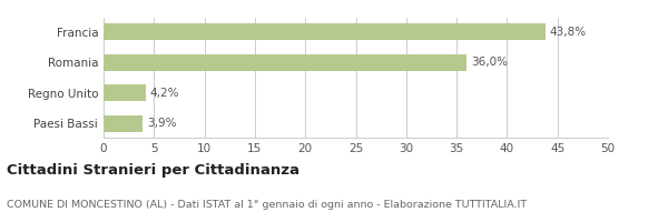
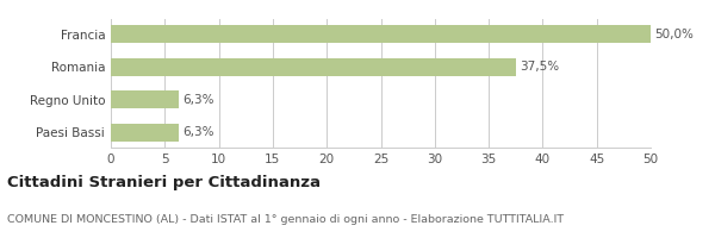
Francia: 43,8% -> 50,0%
Romania: 36,0% -> 37,5%
Regno Unito: 4,2% -> 6,3%
Paesi Bassi: 3,9% -> 6,3%
